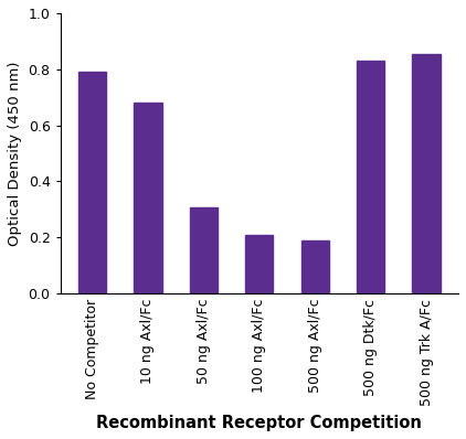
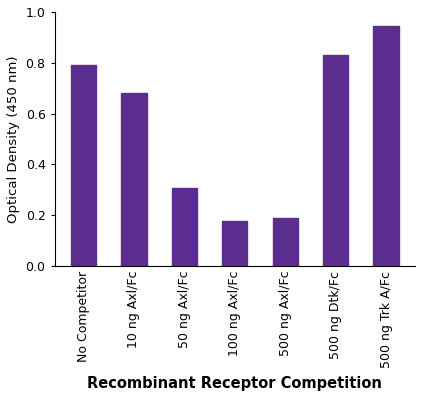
100 ng Axl/Fc: 0.210 -> 0.175
500 ng Trk A/Fc: 0.855 -> 0.945
